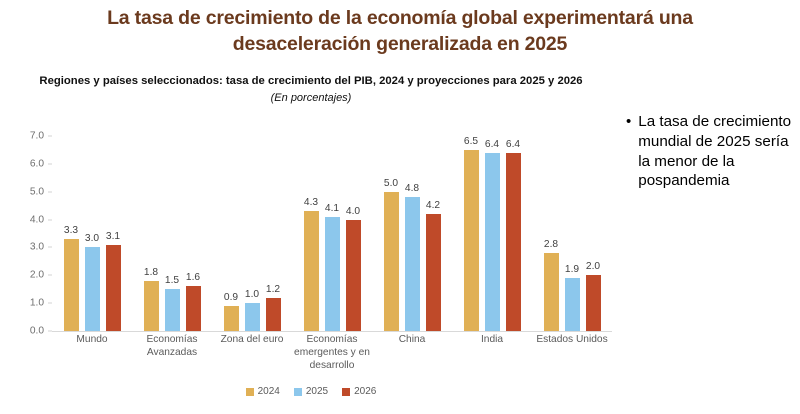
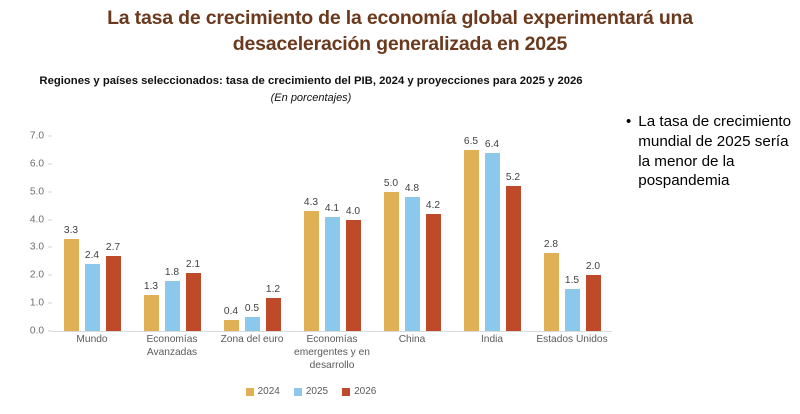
2025/Mundo: 3.0 -> 2.4
2026/Mundo: 3.1 -> 2.7
2024/Economías Avanzadas: 1.8 -> 1.3
2025/Economías Avanzadas: 1.5 -> 1.8
2026/Economías Avanzadas: 1.6 -> 2.1
2024/Zona del euro: 0.9 -> 0.4
2025/Zona del euro: 1.0 -> 0.5
2026/India: 6.4 -> 5.2
2025/Estados Unidos: 1.9 -> 1.5
